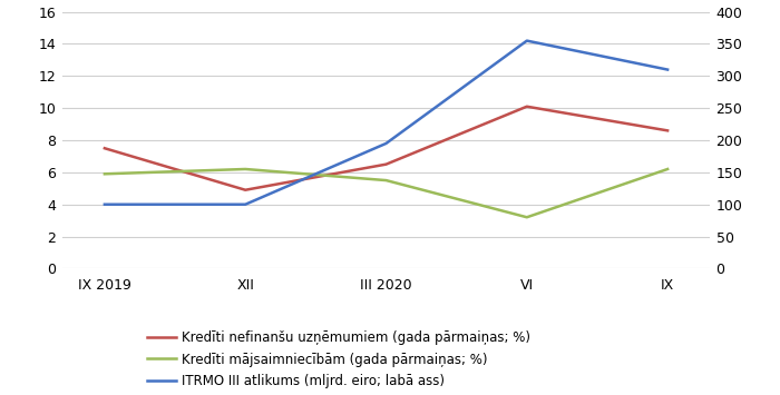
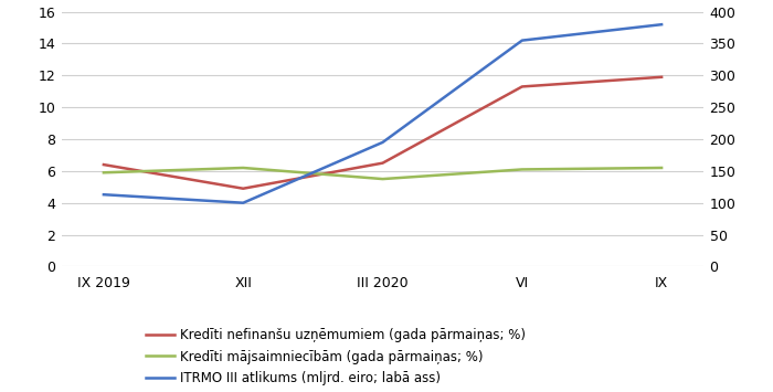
Kredīti nefinanšu uzņēmumiem (gada pārmaiņas; %)/IX 2019: 7.5 -> 6.4
ITRMO III atlikums (mljrd. eiro; labā ass)/IX 2019: 100 -> 113
Kredīti nefinanšu uzņēmumiem (gada pārmaiņas; %)/VI: 10.1 -> 11.3
Kredīti mājsaimniecībām (gada pārmaiņas; %)/VI: 3.2 -> 6.1
Kredīti nefinanšu uzņēmumiem (gada pārmaiņas; %)/IX: 8.6 -> 11.9
ITRMO III atlikums (mljrd. eiro; labā ass)/IX: 310 -> 380
